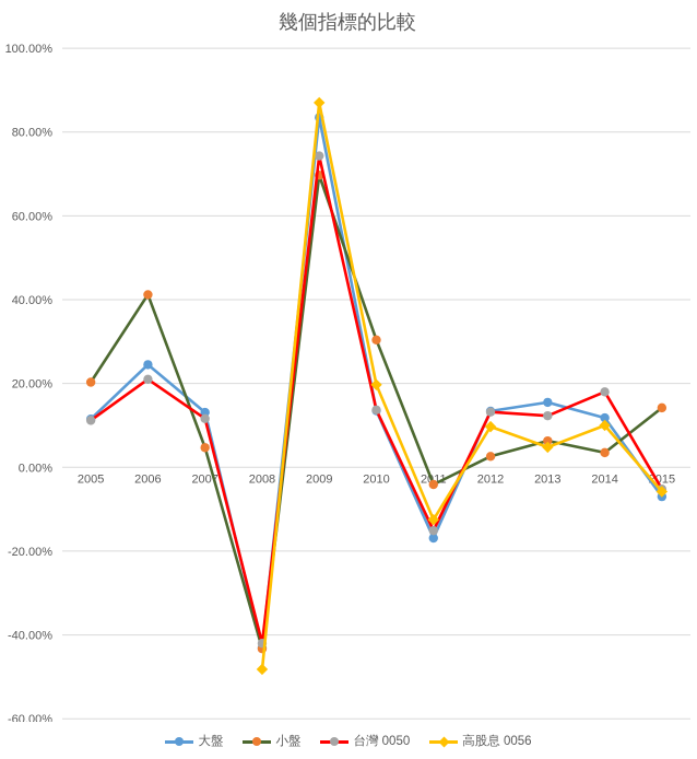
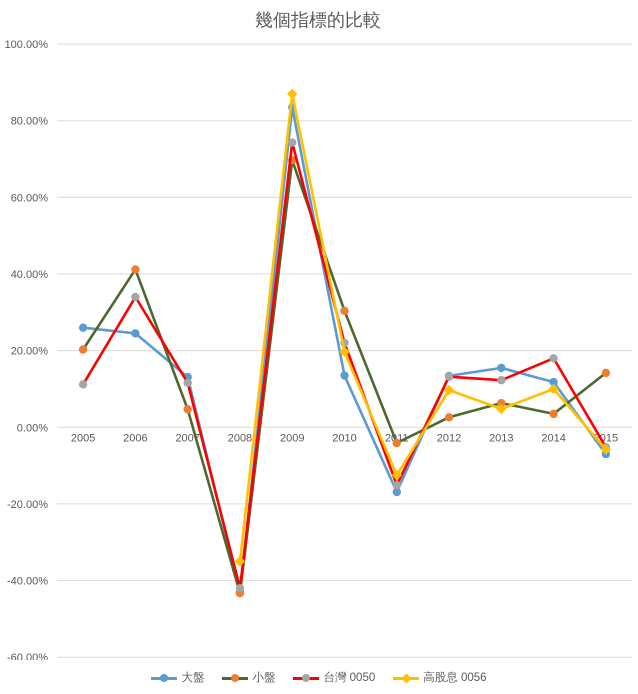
大盤/2005: 12% -> 26%
台灣 0050/2006: 21% -> 34%
高股息 0056/2008: -48% -> -35%
台灣 0050/2010: 14% -> 22%
